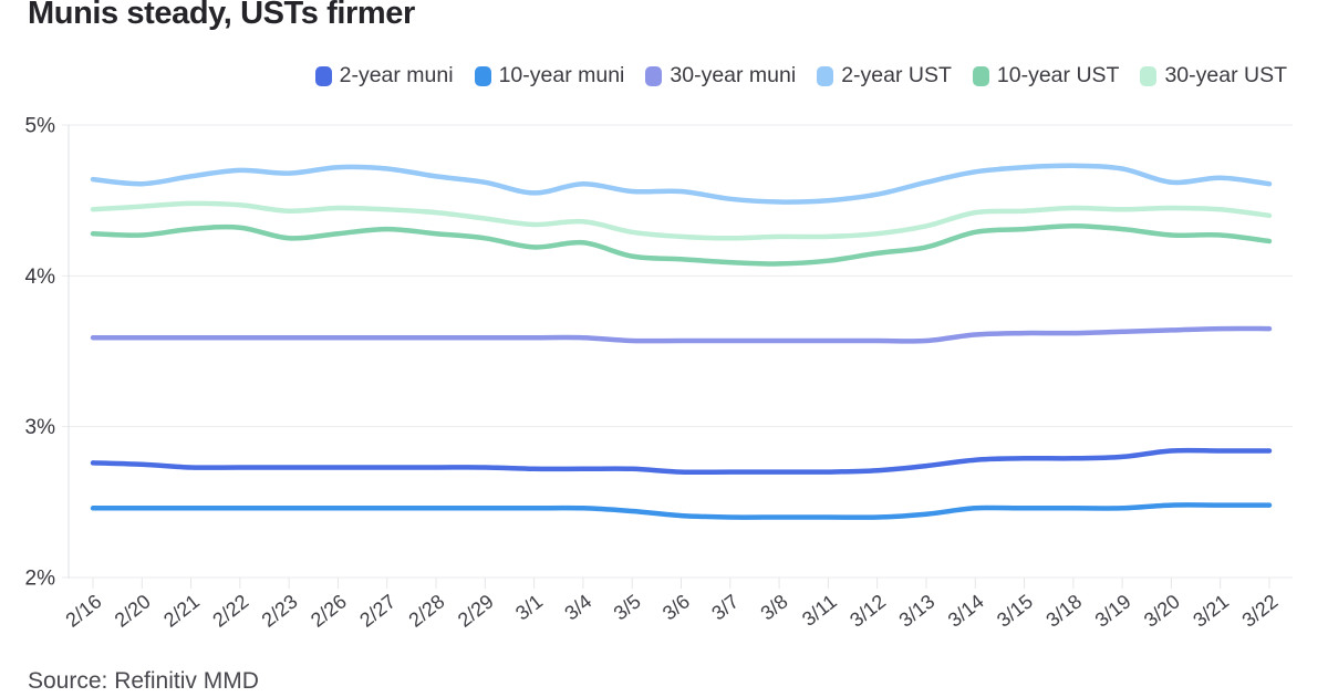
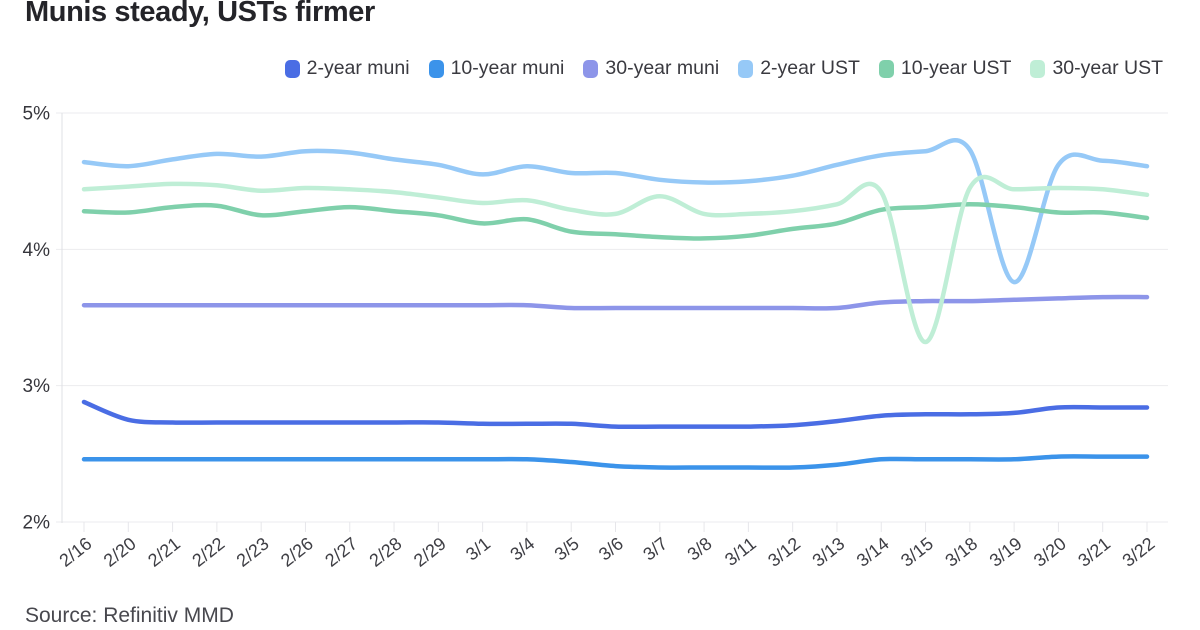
2-year muni/2/16: 2.76% -> 2.88%
30-year UST/3/7: 4.25% -> 4.39%
30-year UST/3/15: 4.43% -> 3.32%
2-year UST/3/19: 4.71% -> 3.76%
